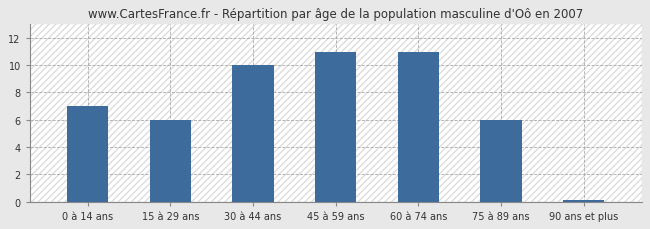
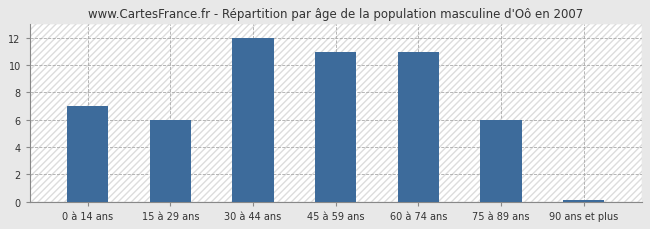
30 à 44 ans: 10.0 -> 12.0
